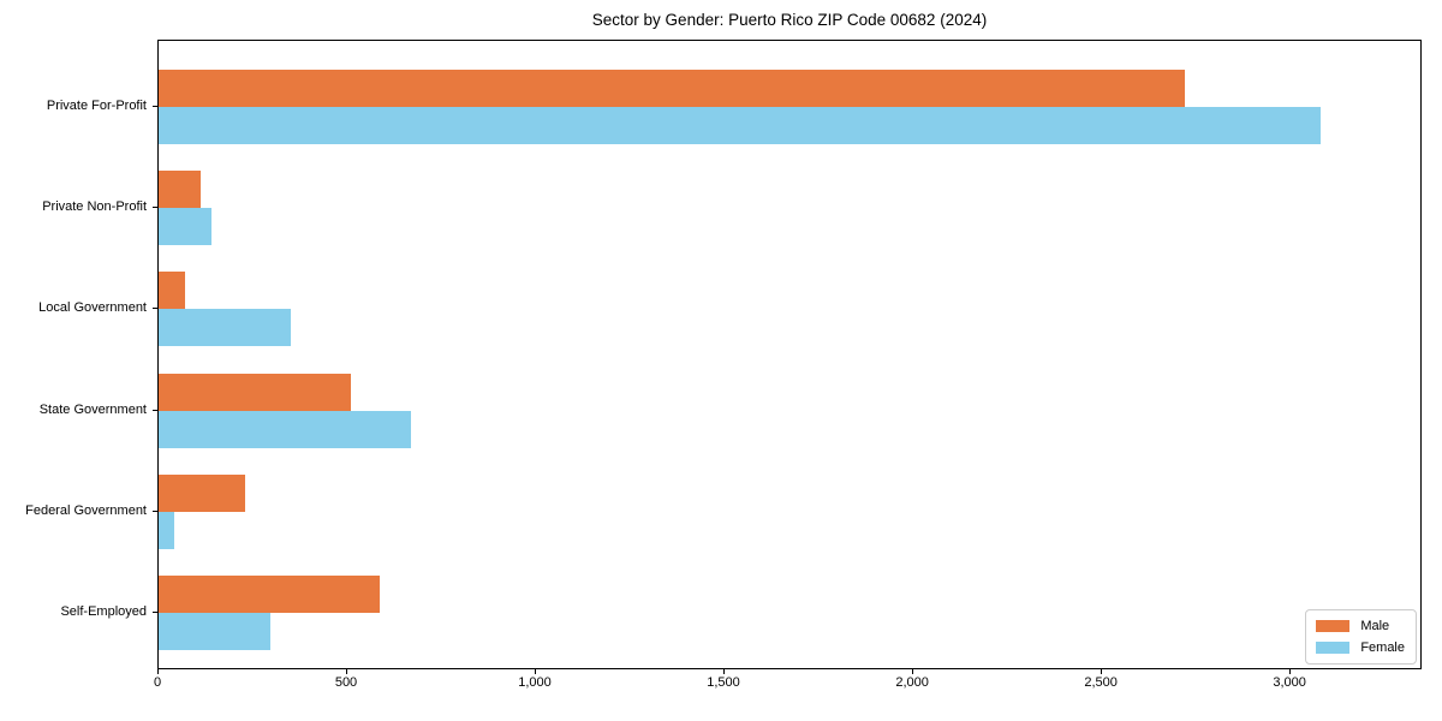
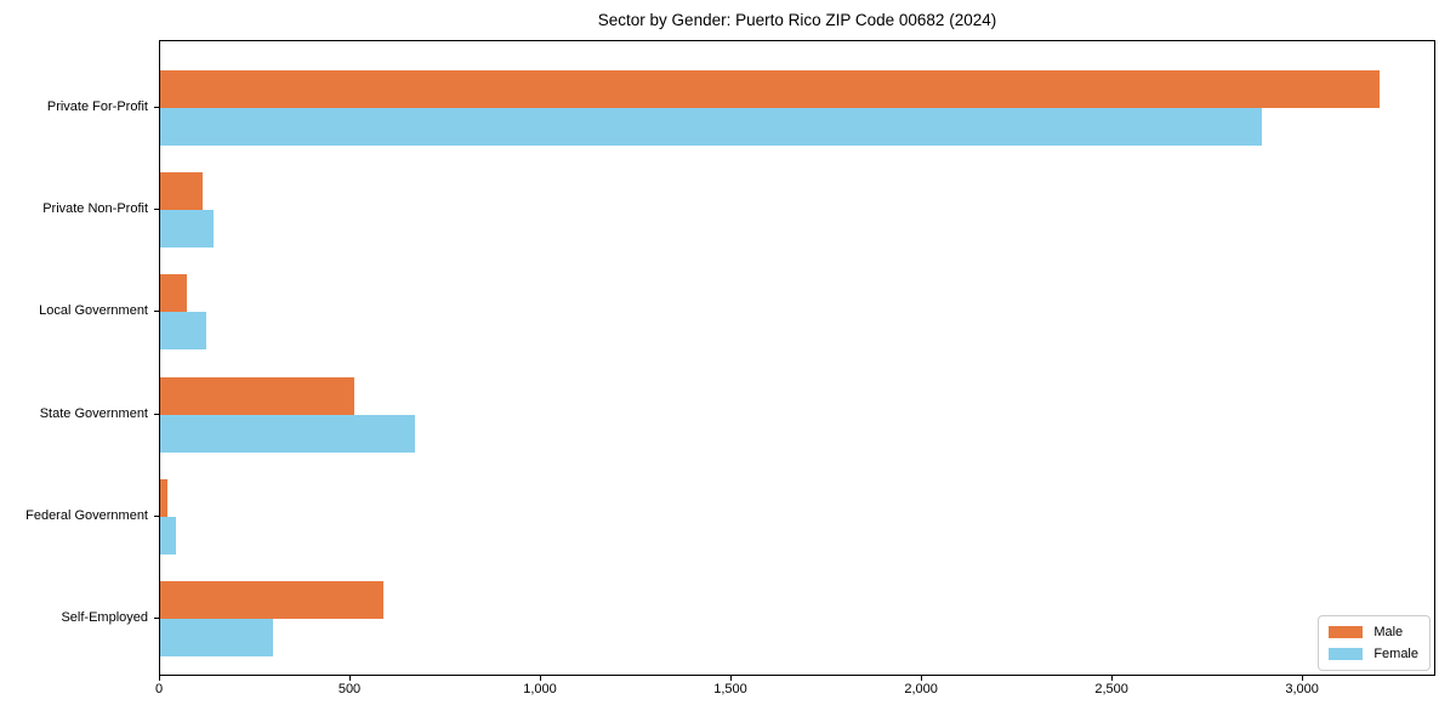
Male/Private For-Profit: 2720 -> 3200
Female/Private For-Profit: 3080 -> 2890
Female/Local Government: 350 -> 120
Male/Federal Government: 230 -> 20
